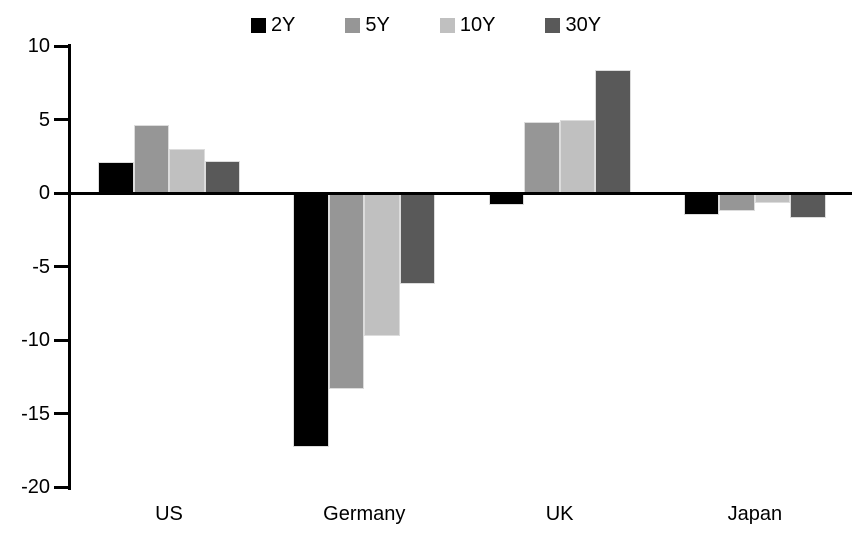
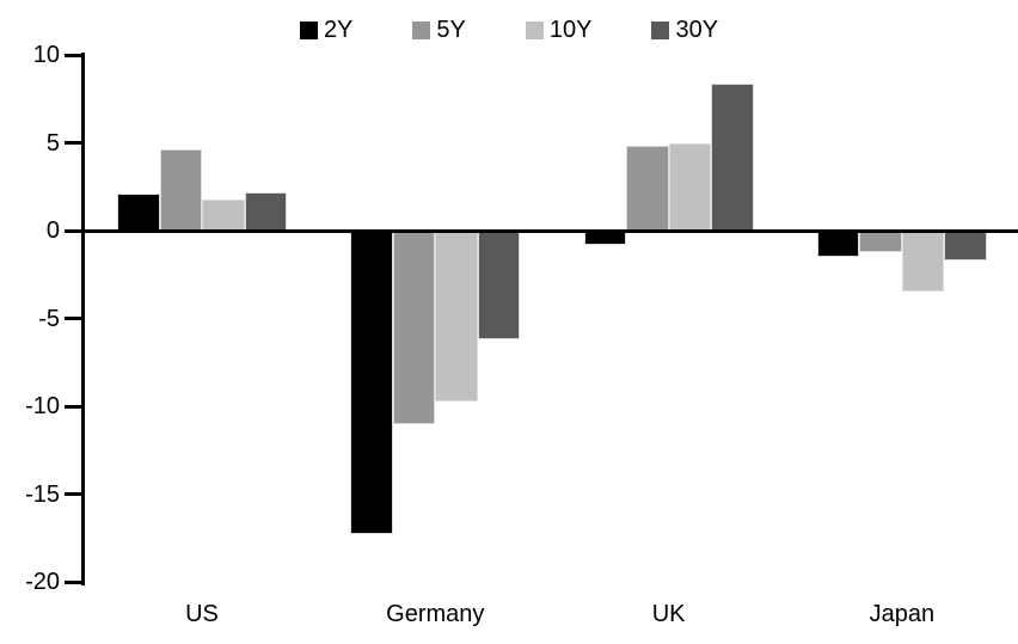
10Y/US: 3.0 -> 1.8
5Y/Germany: -13.3 -> -11.0
10Y/Japan: -0.7 -> -3.5
